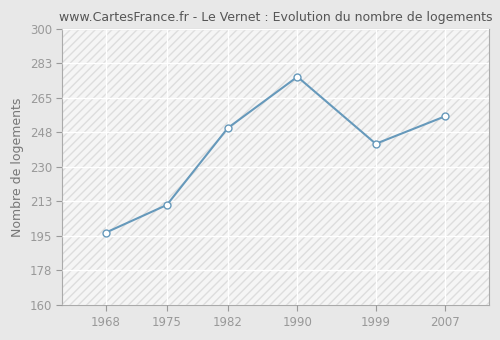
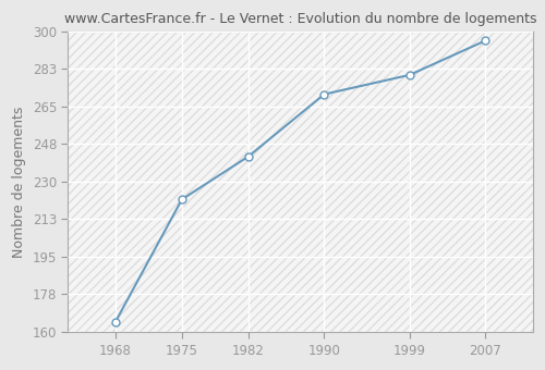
1968: 197 -> 165
1975: 211 -> 222
1982: 250 -> 242
1990: 276 -> 271
1999: 242 -> 280
2007: 256 -> 296
